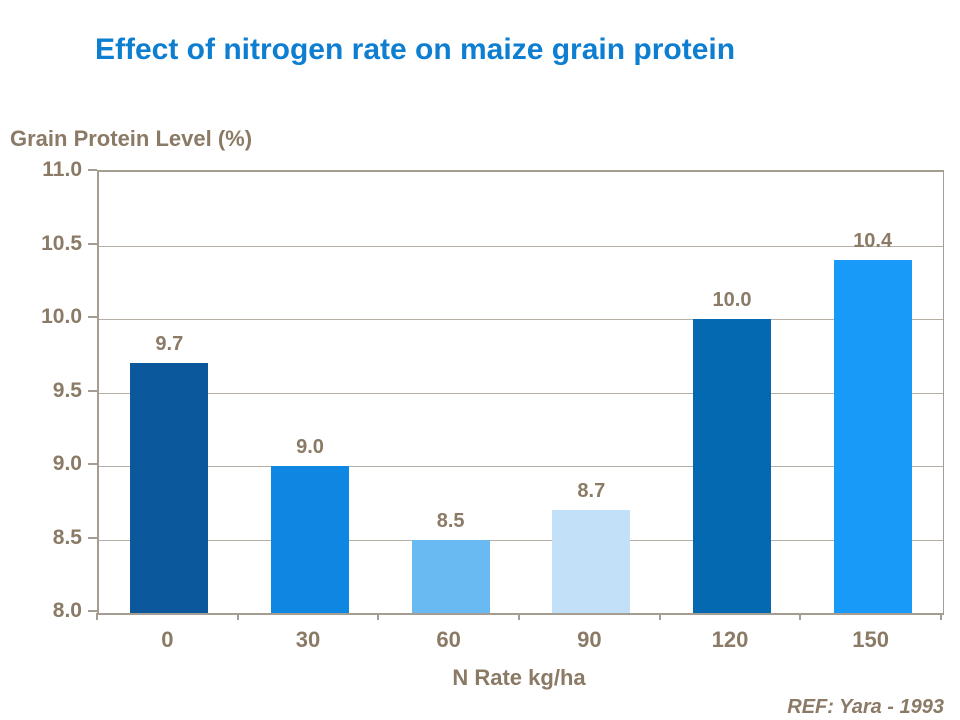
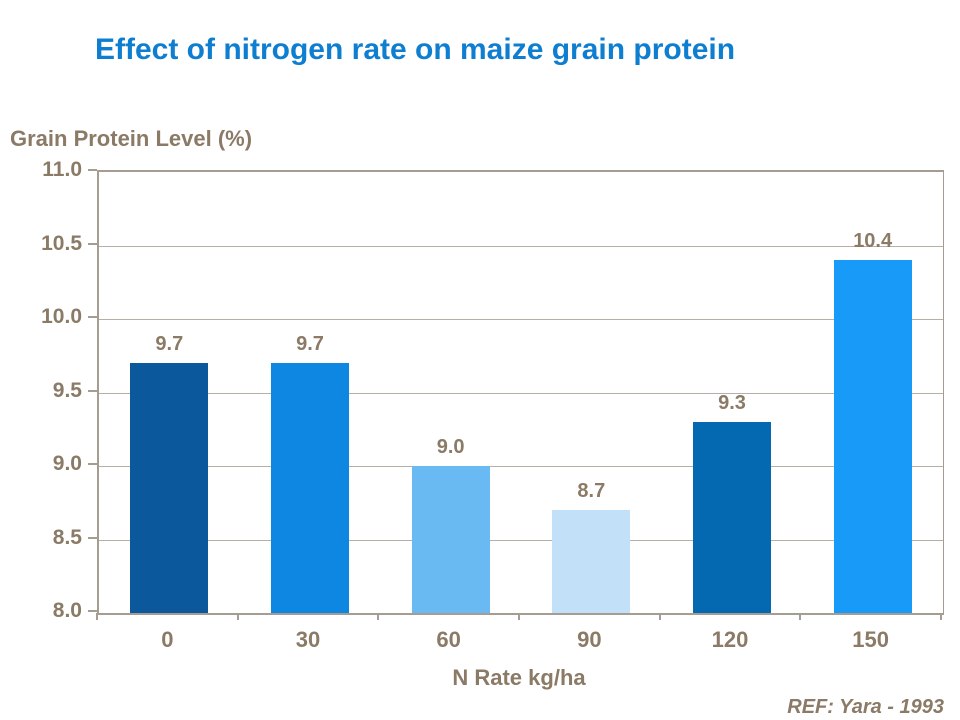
30: 9.0 -> 9.7
60: 8.5 -> 9.0
120: 10.0 -> 9.3
